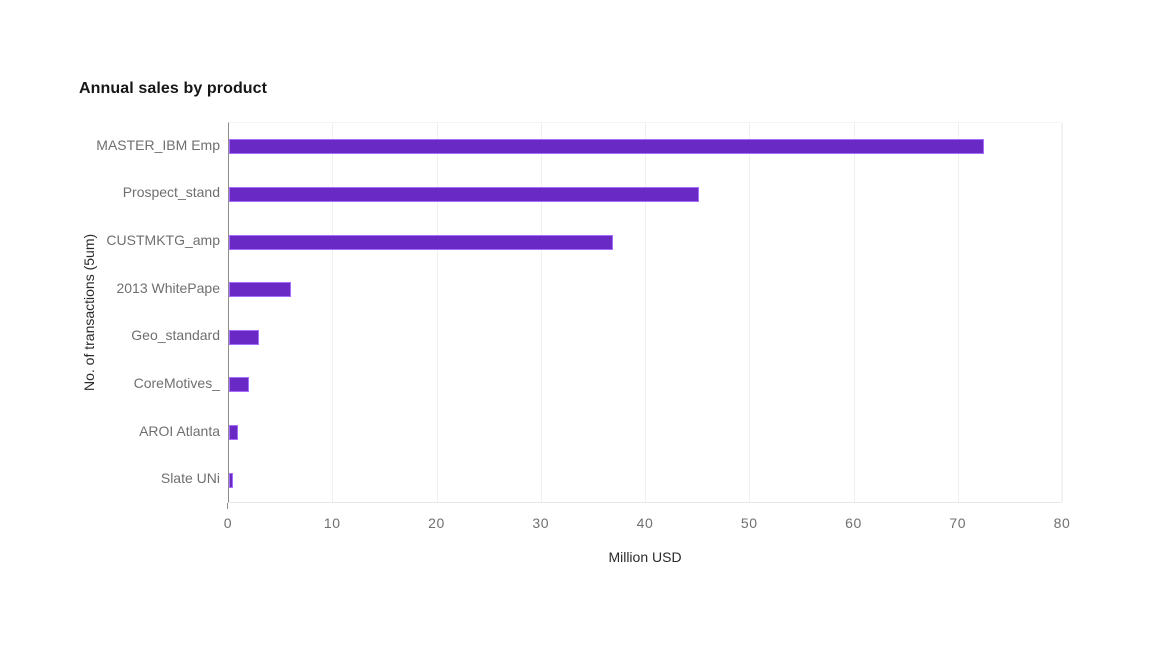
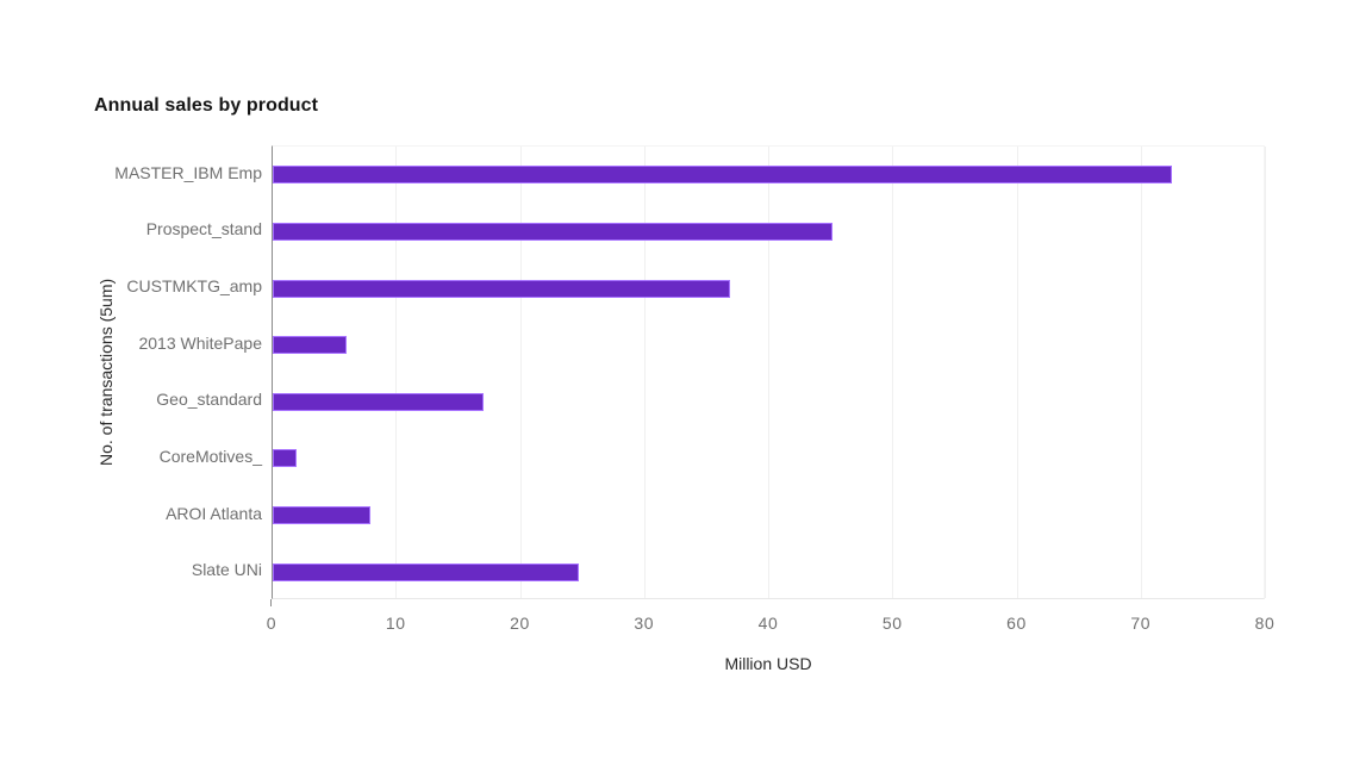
Geo_standard: 2.9 -> 17.0
AROI Atlanta: 0.9 -> 7.9
Slate UNi: 0.3 -> 24.7
